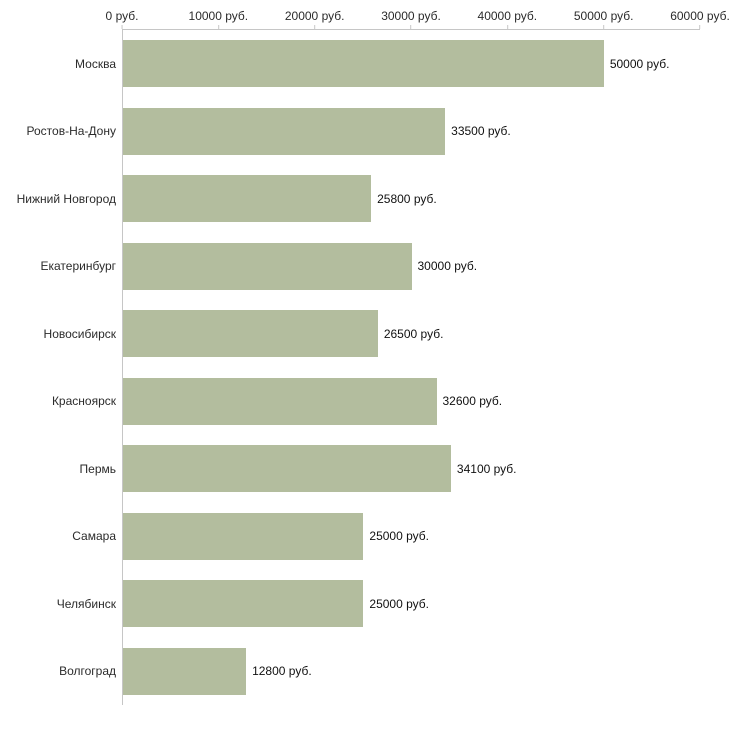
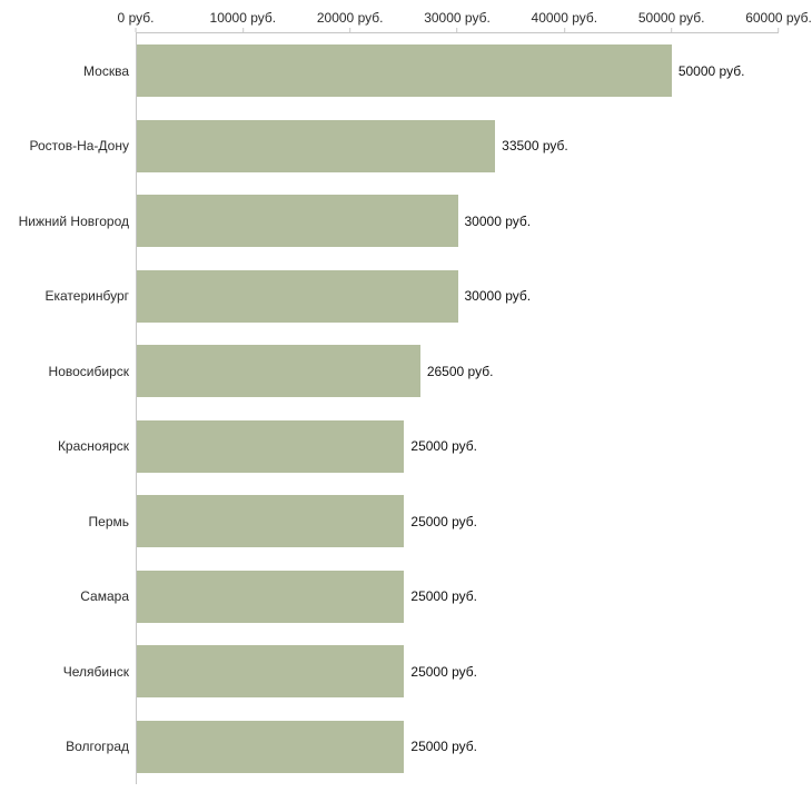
Нижний Новгород: 25800 -> 30000
Красноярск: 32600 -> 25000
Пермь: 34100 -> 25000
Волгоград: 12800 -> 25000
